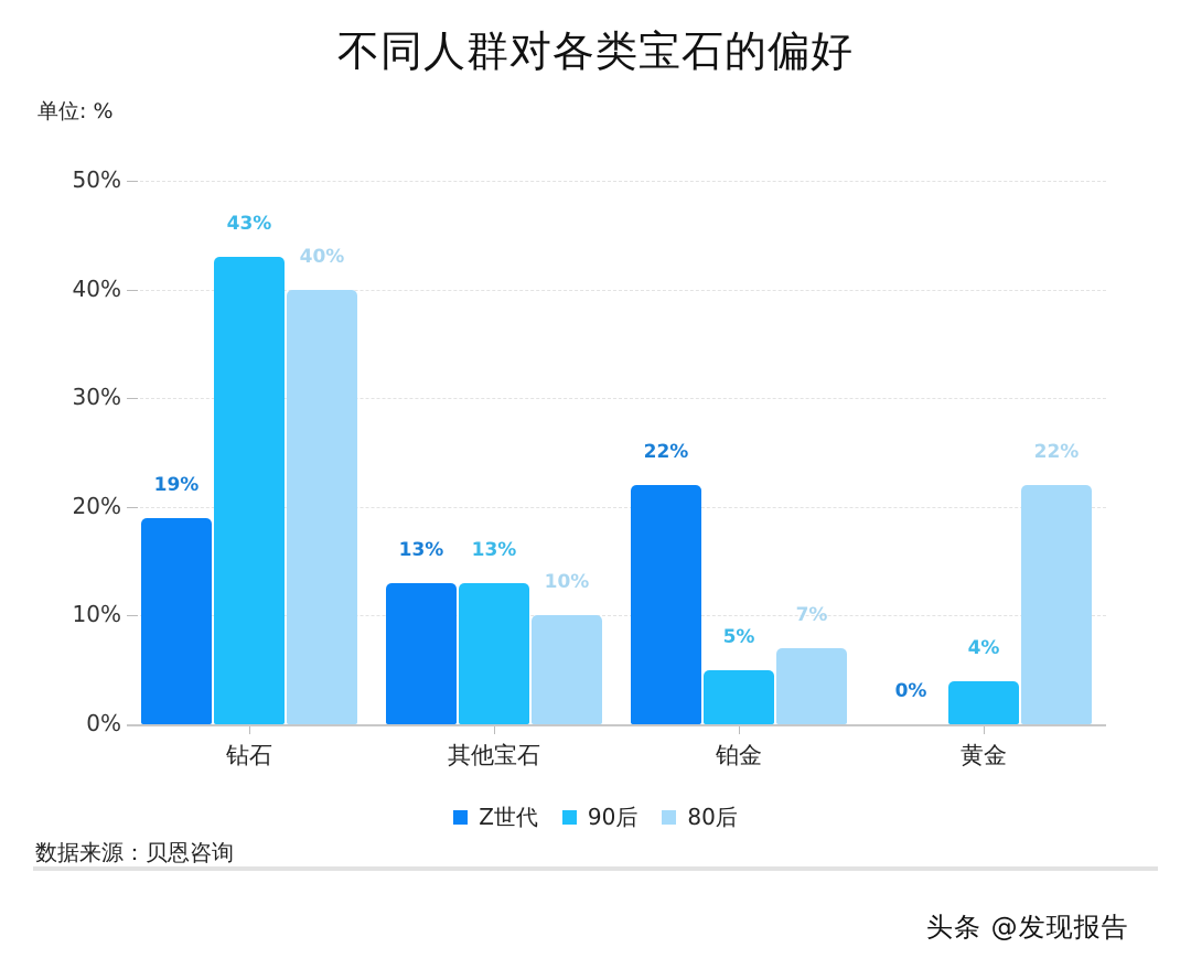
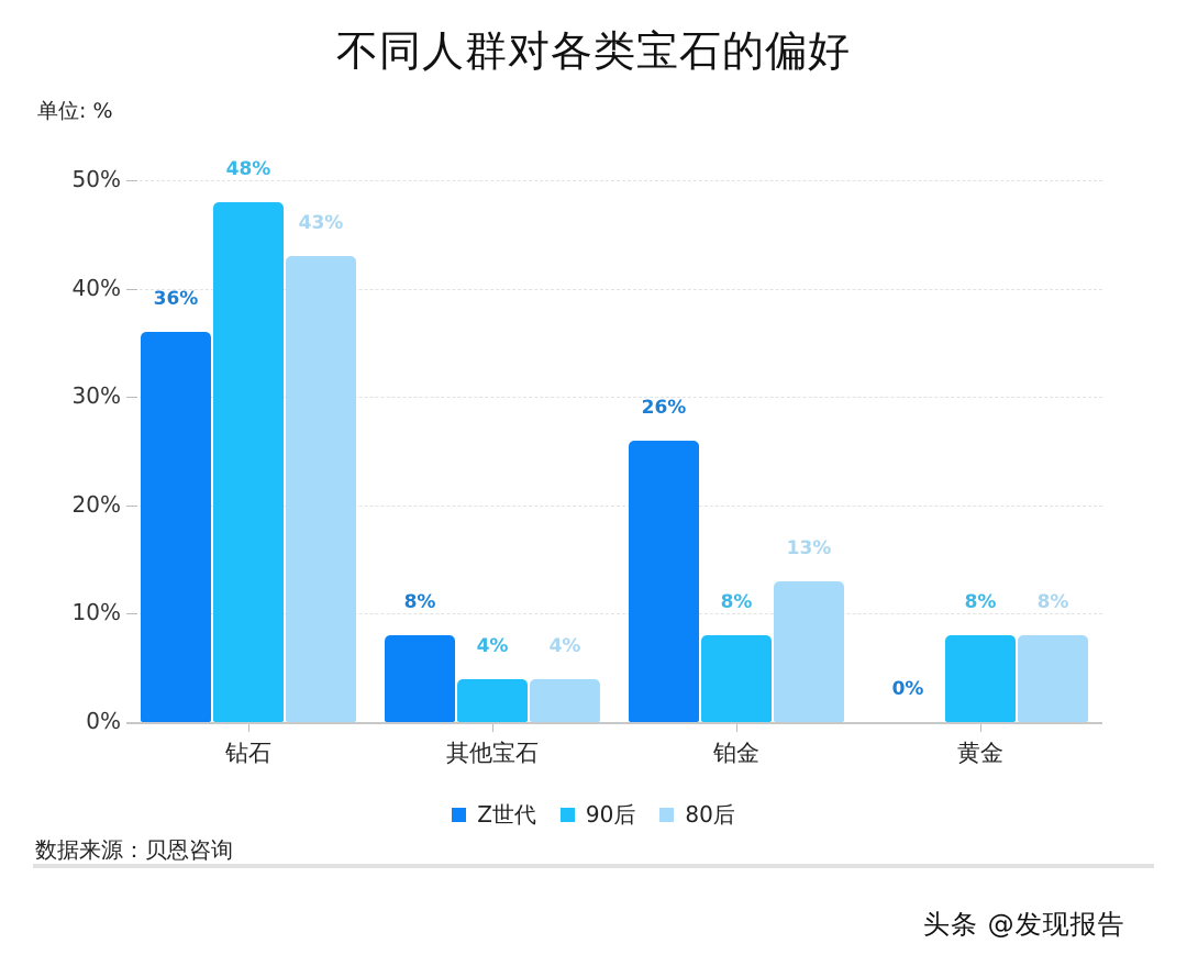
Z世代/钻石: 19% -> 36%
90后/钻石: 43% -> 48%
80后/钻石: 40% -> 43%
Z世代/其他宝石: 13% -> 8%
90后/其他宝石: 13% -> 4%
80后/其他宝石: 10% -> 4%
Z世代/铂金: 22% -> 26%
90后/铂金: 5% -> 8%
80后/铂金: 7% -> 13%
90后/黄金: 4% -> 8%
80后/黄金: 22% -> 8%
